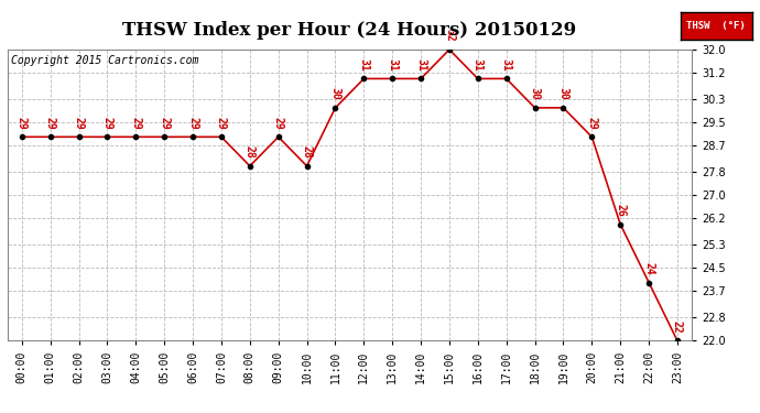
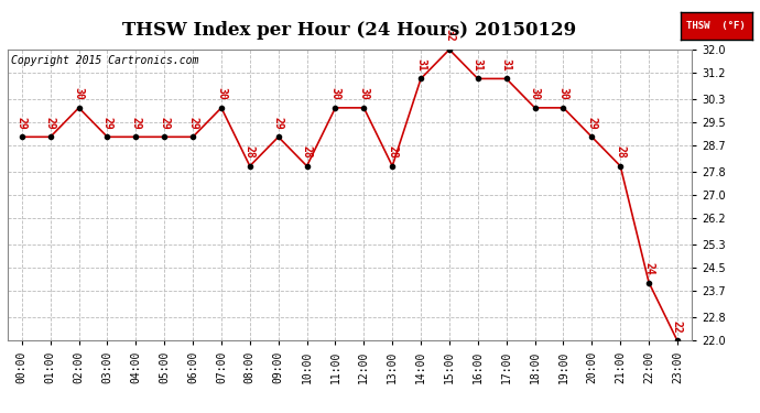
02:00: 29 -> 30
07:00: 29 -> 30
12:00: 31 -> 30
13:00: 31 -> 28
21:00: 26 -> 28
